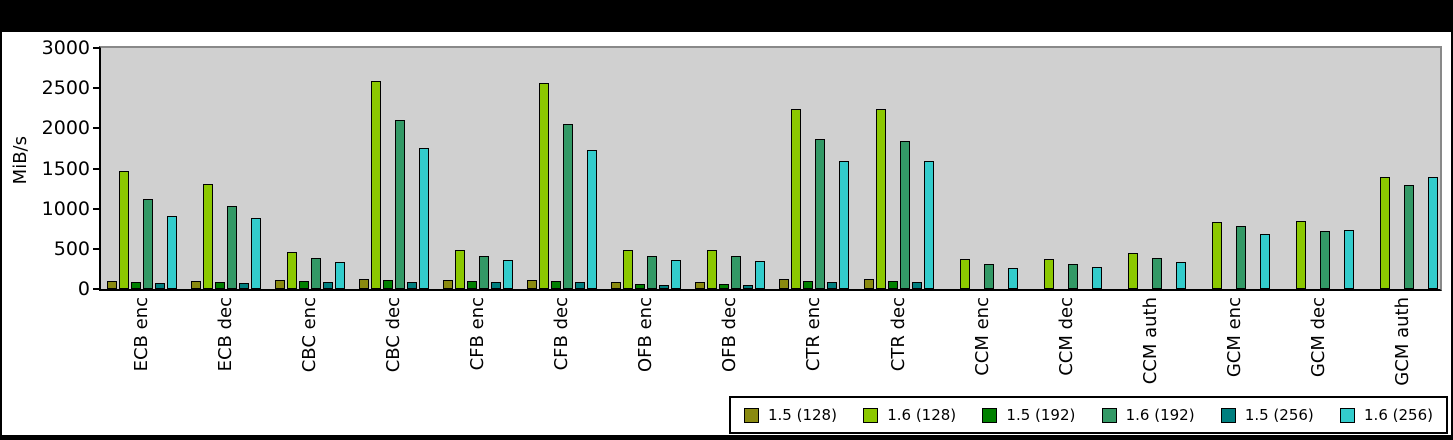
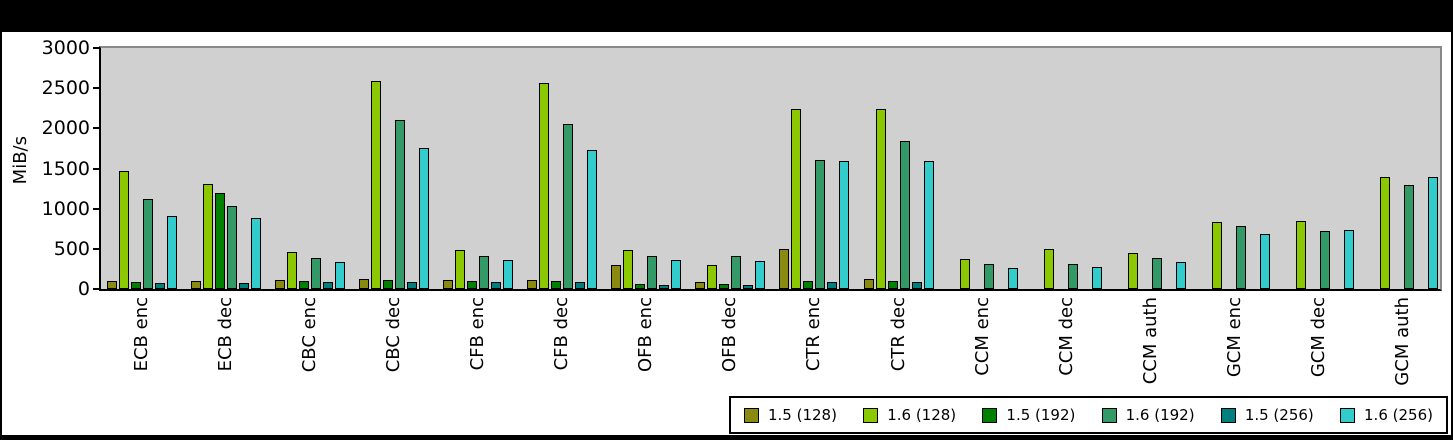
1.5 (192)/ECB dec: 100 -> 1200
1.5 (128)/OFB enc: 100 -> 300
1.6 (128)/OFB dec: 500 -> 300
1.5 (128)/CTR enc: 100 -> 500
1.6 (192)/CTR enc: 1900 -> 1600
1.6 (128)/CCM dec: 400 -> 500
